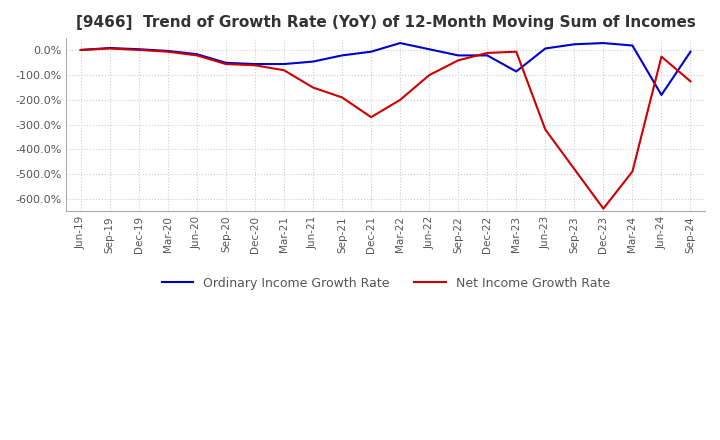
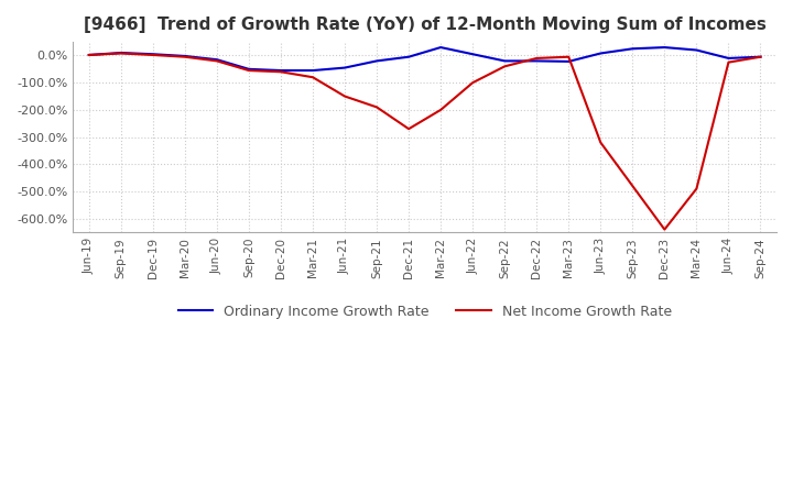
Ordinary Income Growth Rate/Mar-23: -85% -> -22%
Ordinary Income Growth Rate/Jun-24: -180% -> -10%
Net Income Growth Rate/Sep-24: -125% -> -5%
